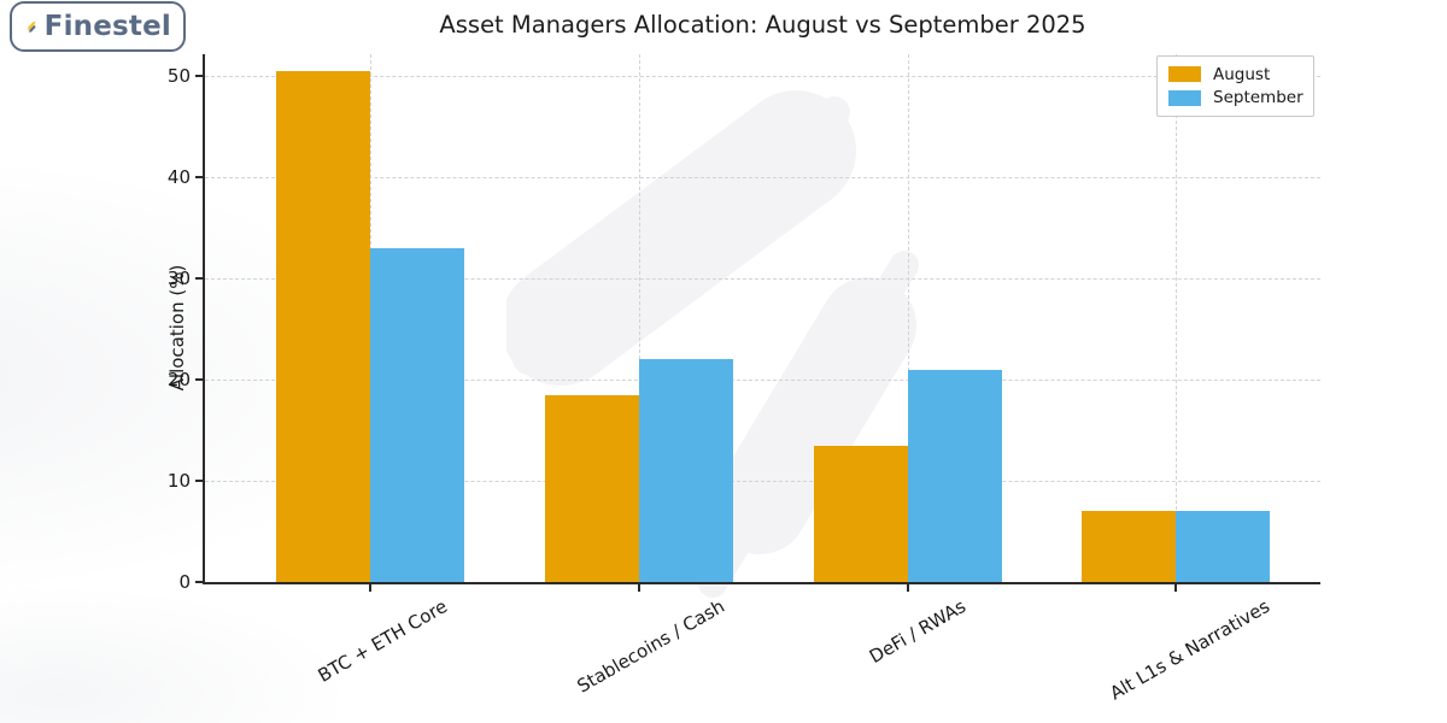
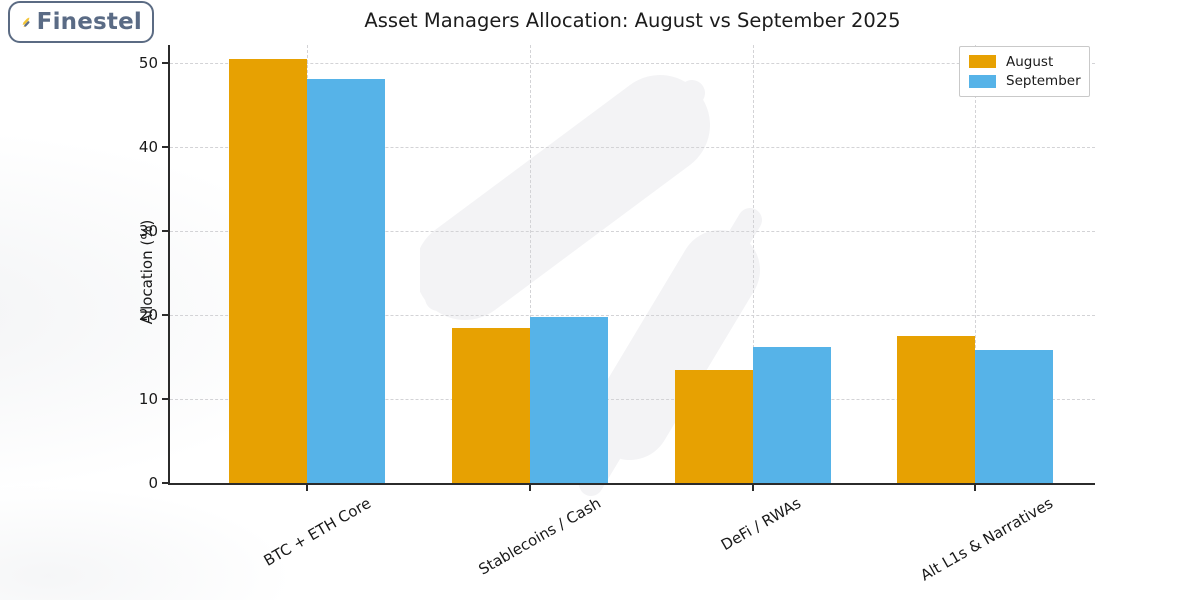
September/BTC + ETH Core: 33 -> 48
September/Stablecoins / Cash: 22 -> 20
September/DeFi / RWAs: 21 -> 16
August/Alt L1s & Narratives: 7 -> 18
September/Alt L1s & Narratives: 7 -> 16
